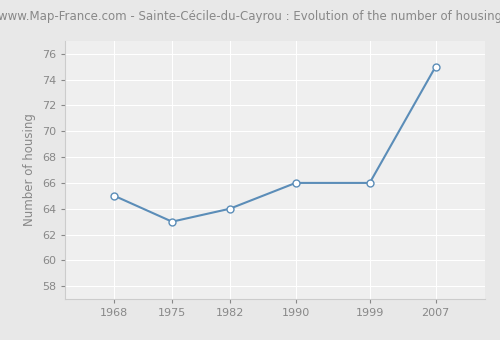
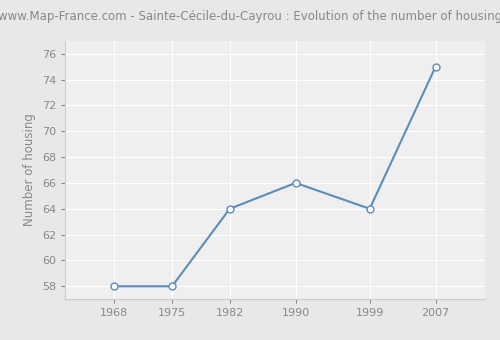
1968: 65 -> 58
1975: 63 -> 58
1999: 66 -> 64
